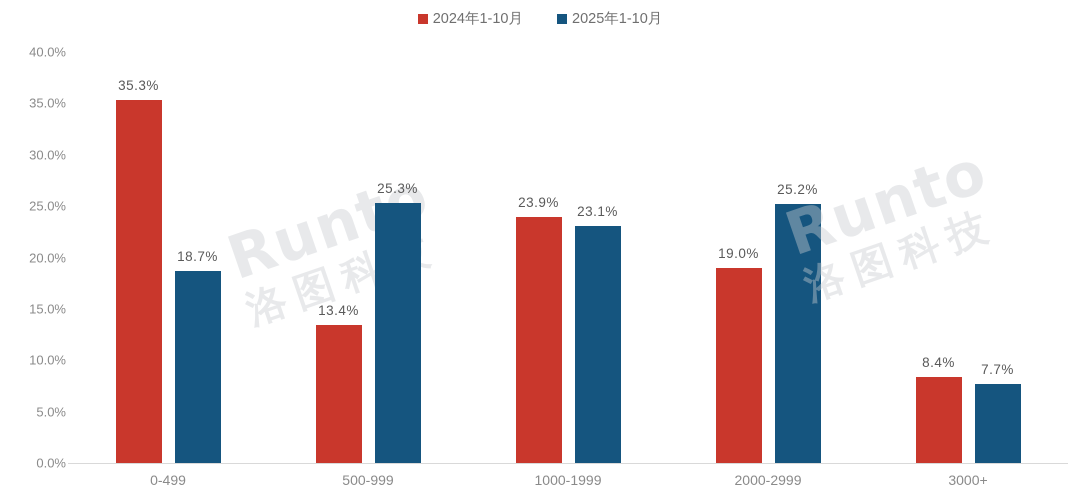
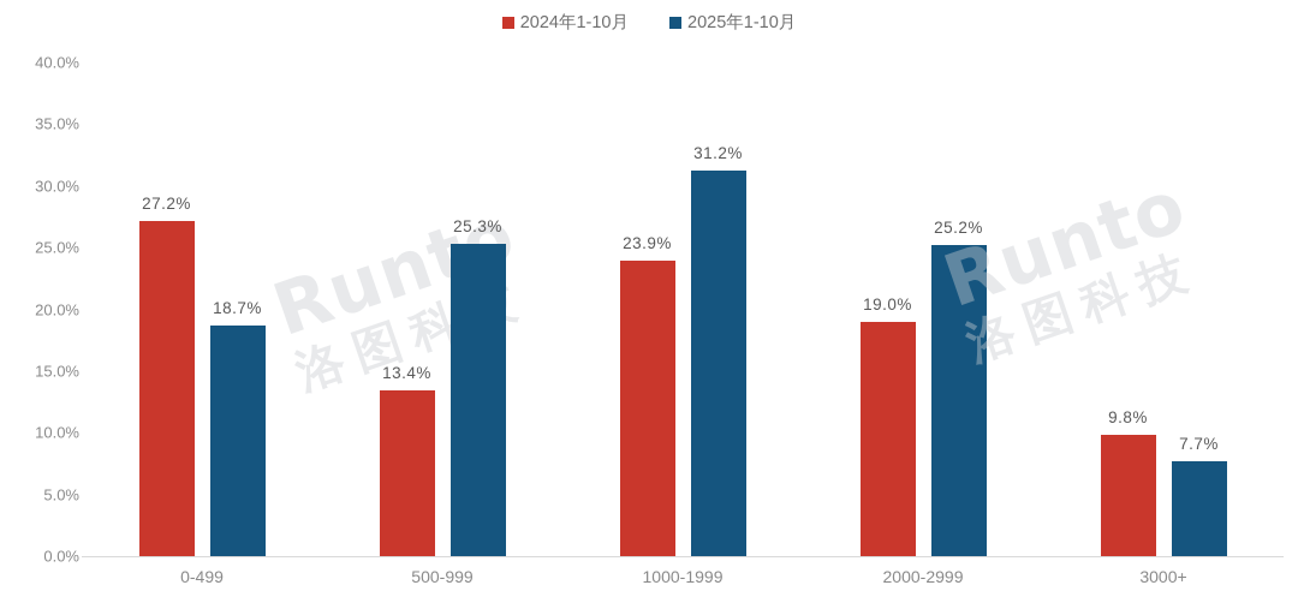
2024年1-10月/0-499: 35.3% -> 27.2%
2025年1-10月/1000-1999: 23.1% -> 31.2%
2024年1-10月/3000+: 8.4% -> 9.8%
